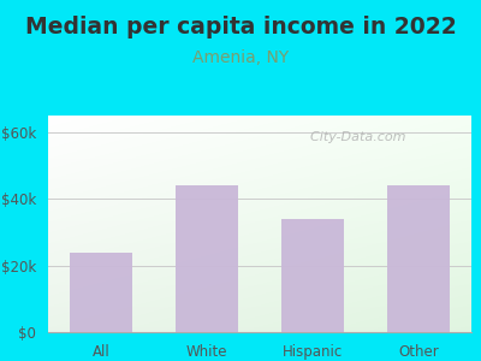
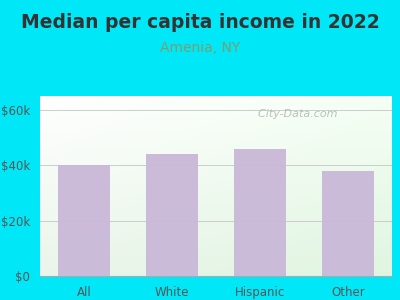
All: $24k -> $40k
Hispanic: $34k -> $46k
Other: $44k -> $38k
